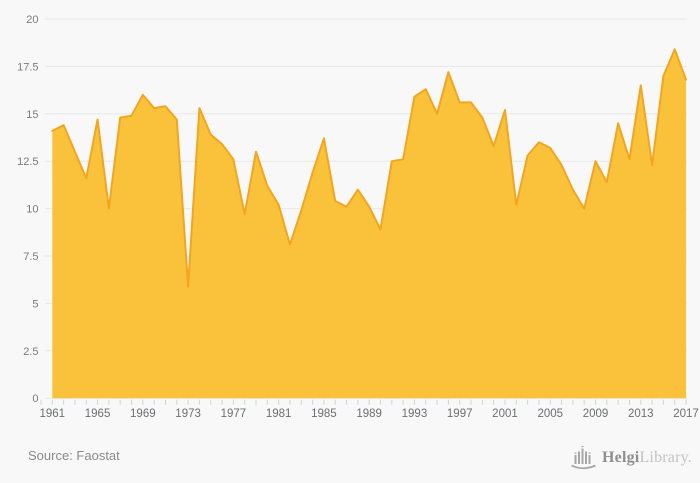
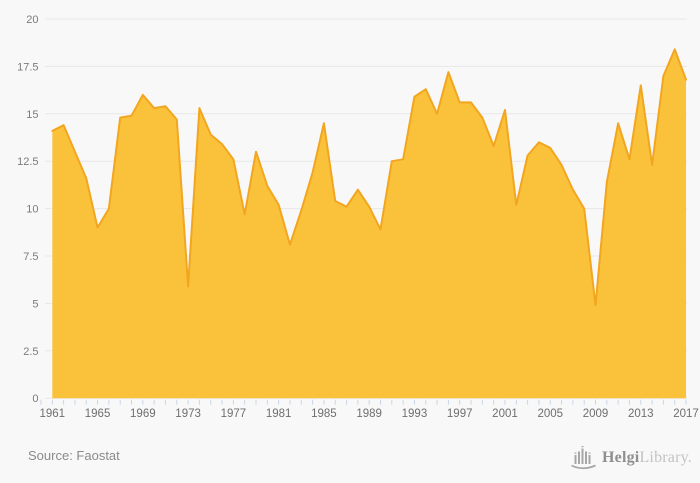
1965: 14.7 -> 9.0
1985: 13.7 -> 14.5
2009: 12.5 -> 4.9
